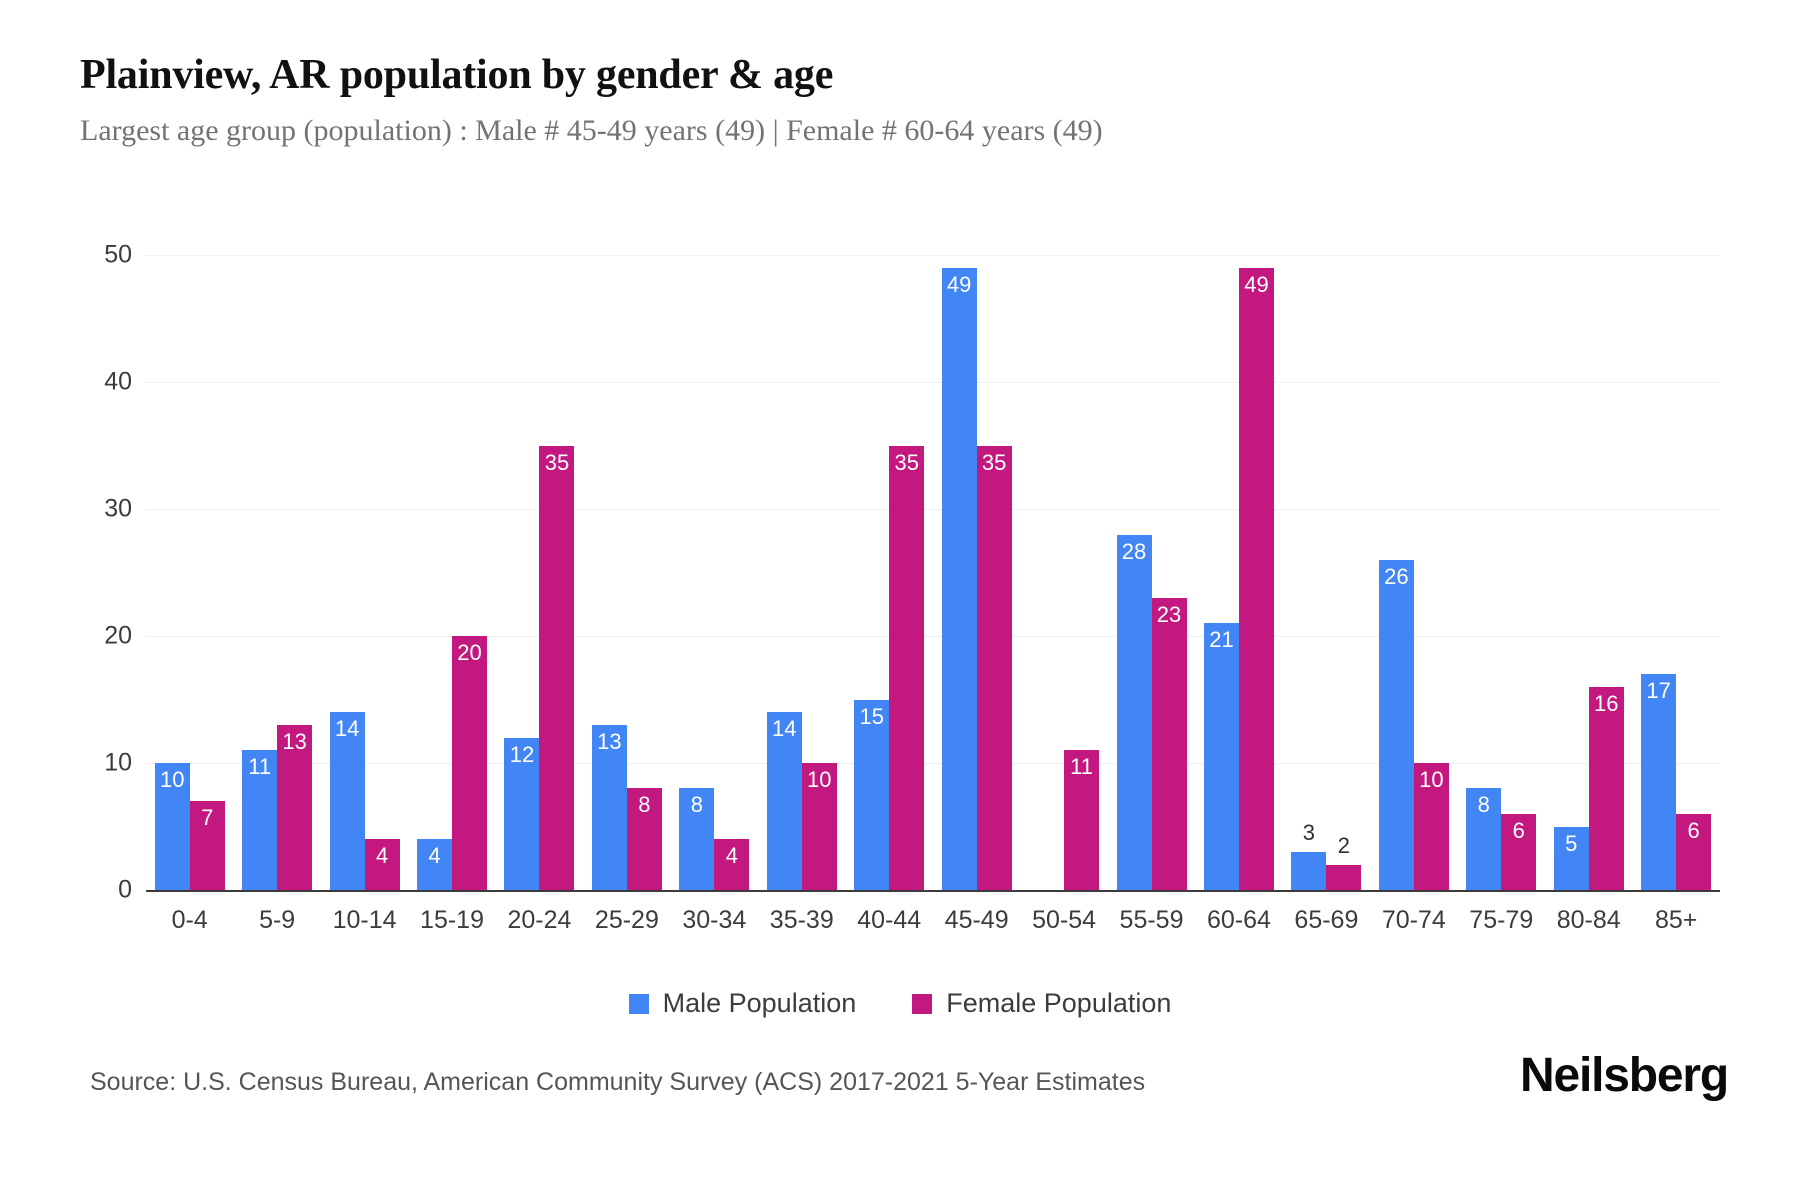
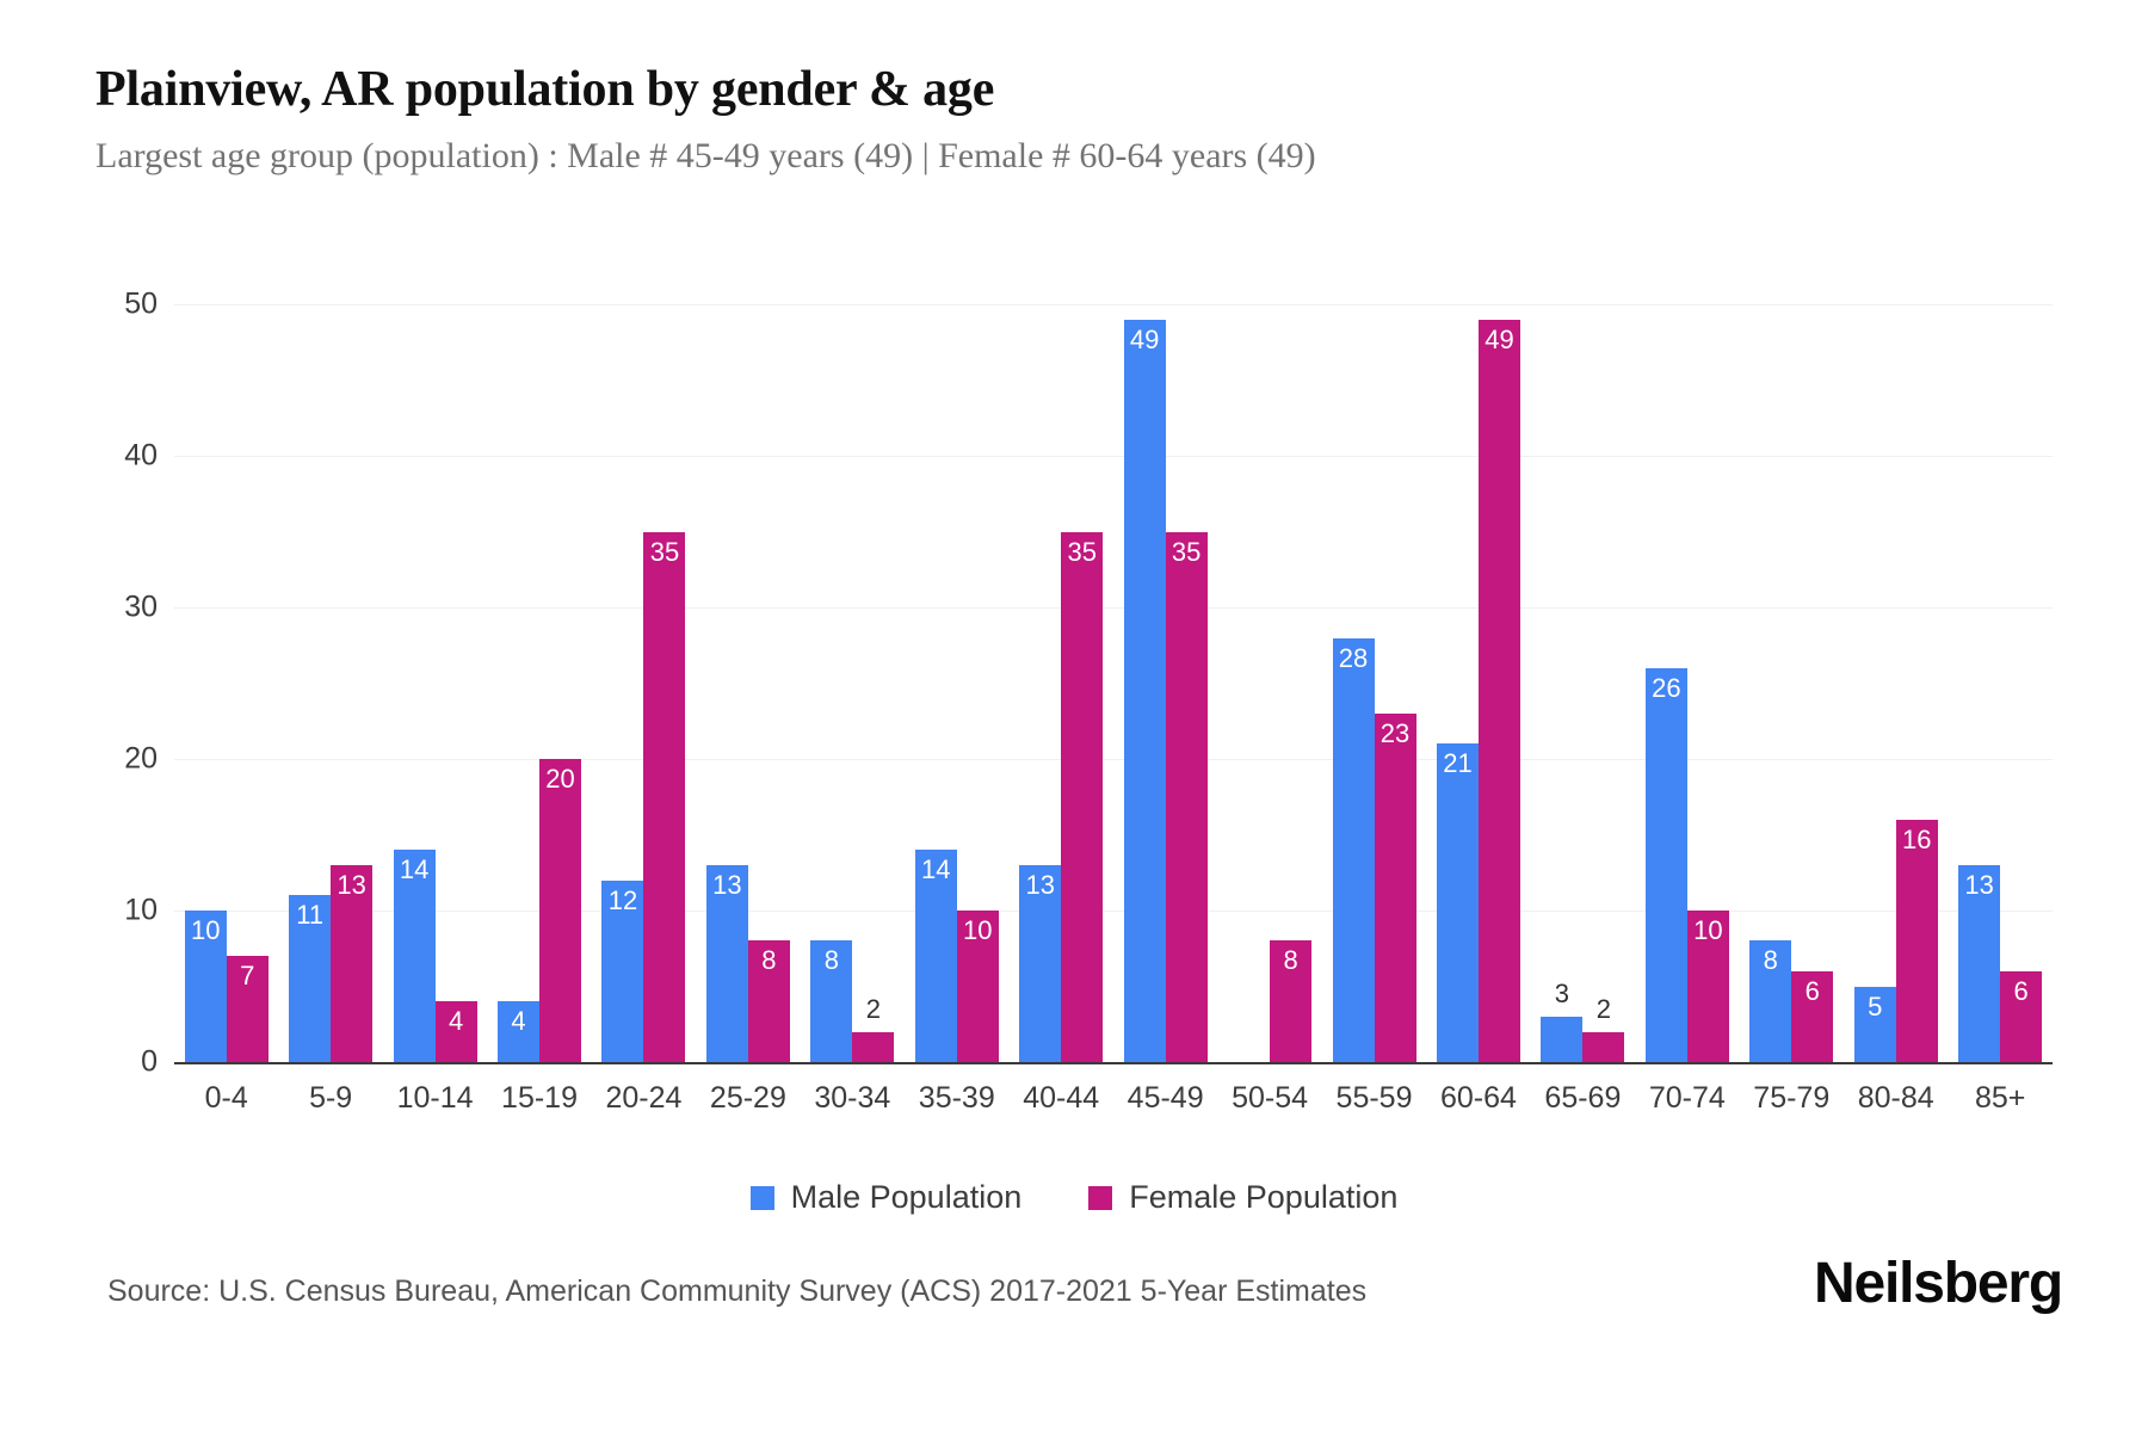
Female Population/30-34: 4 -> 2
Male Population/40-44: 15 -> 13
Female Population/50-54: 11 -> 8
Male Population/85+: 17 -> 13
